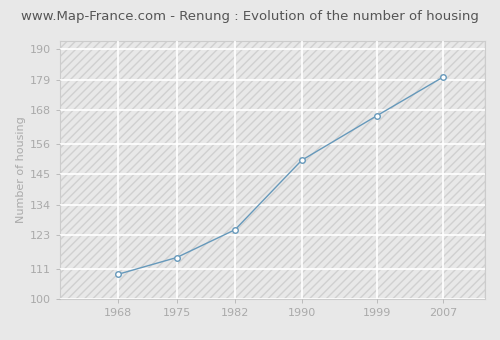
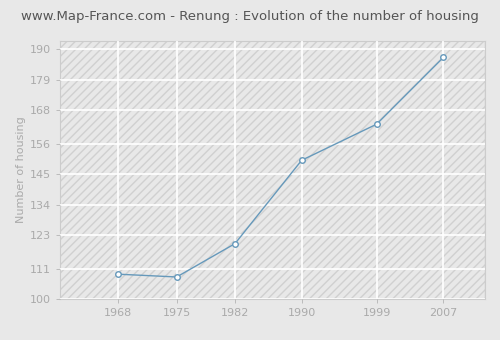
1975: 115 -> 108
1982: 125 -> 120
1999: 166 -> 163
2007: 180 -> 187
